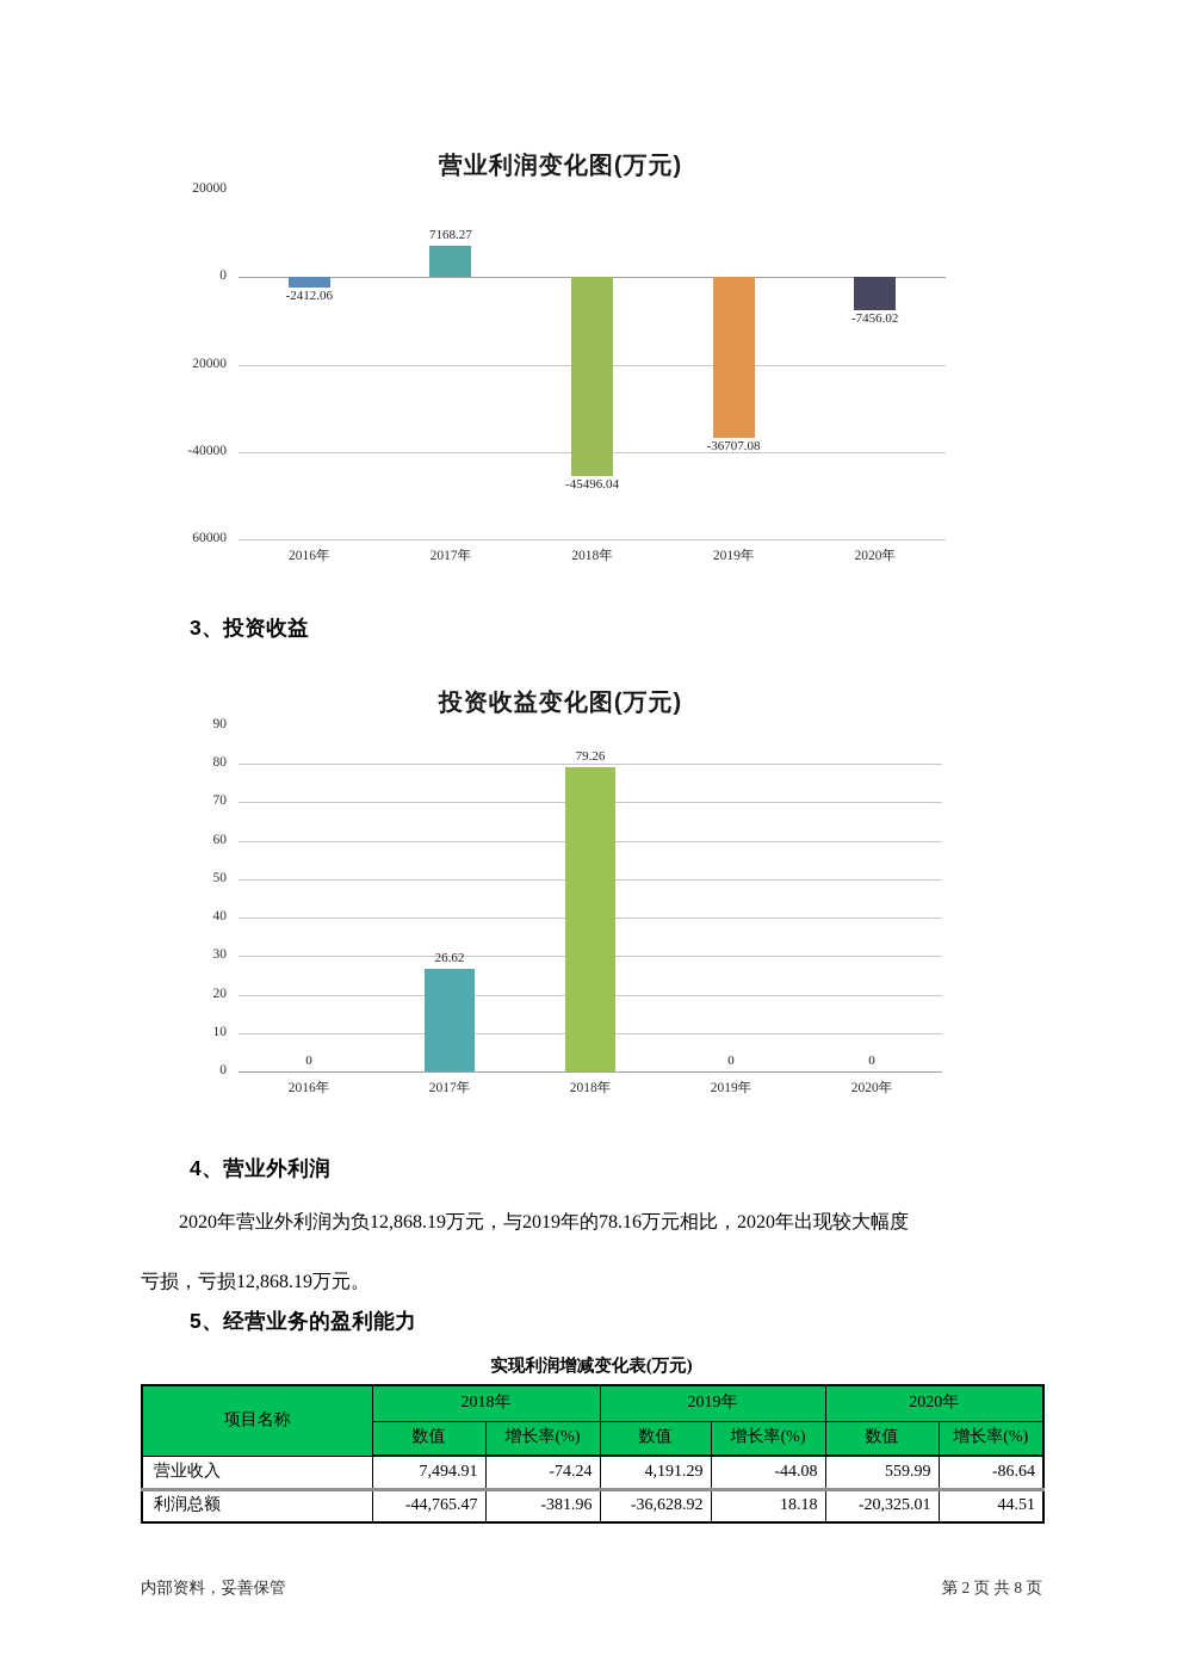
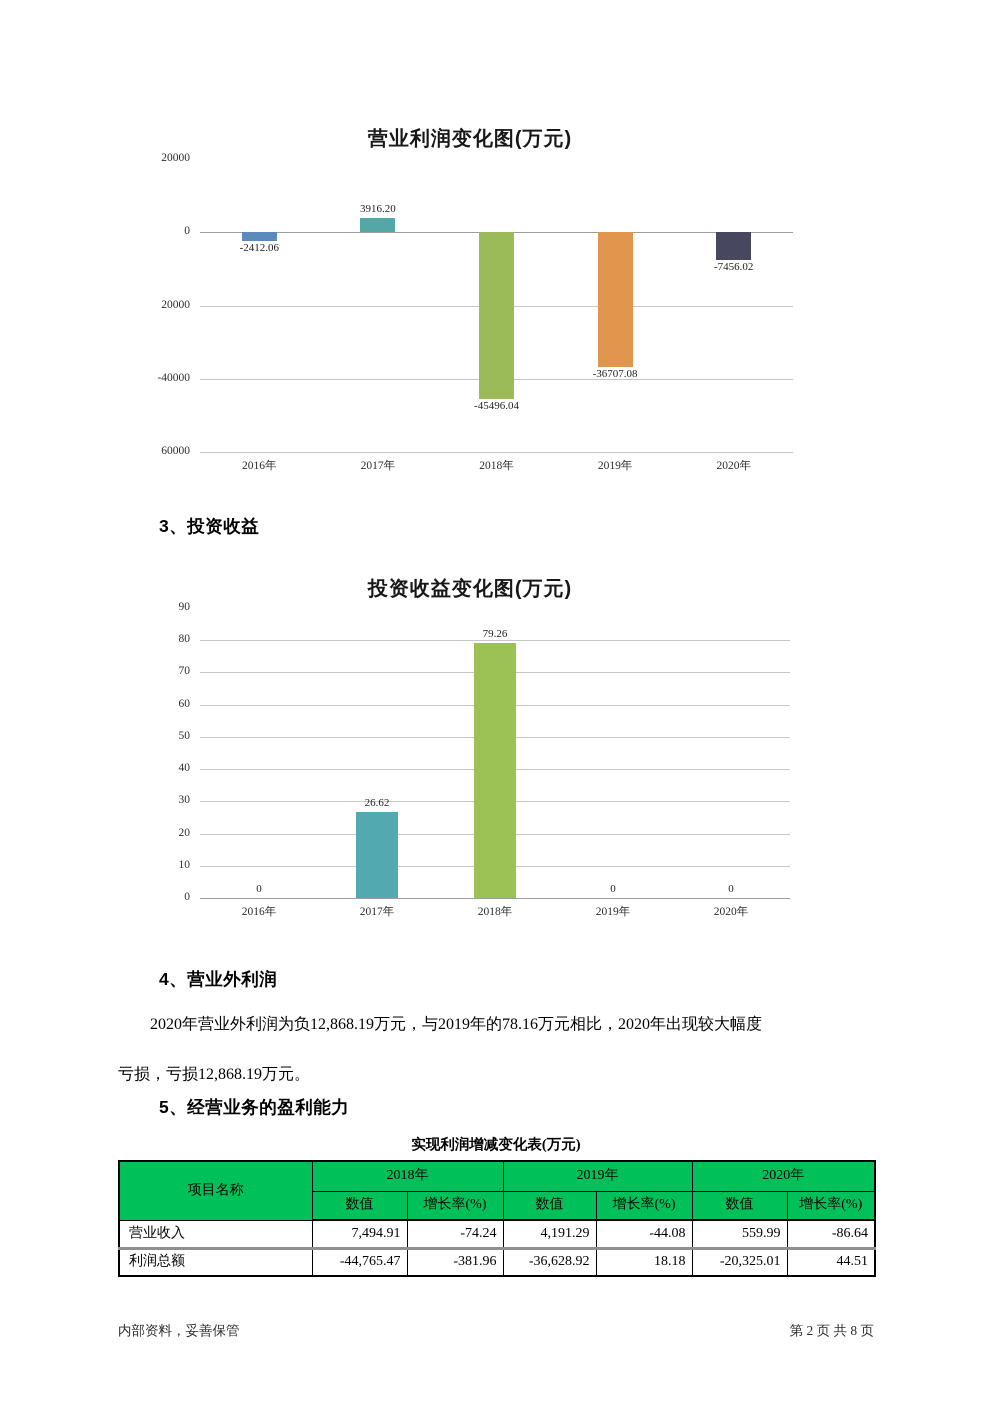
营业利润变化图(万元)/2017年: 7168.27 -> 3916.20
